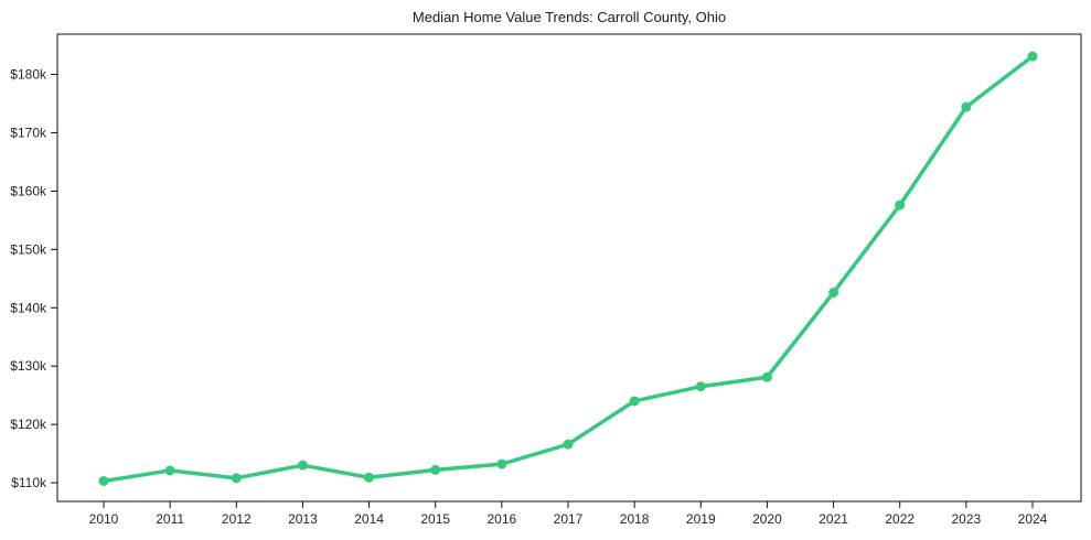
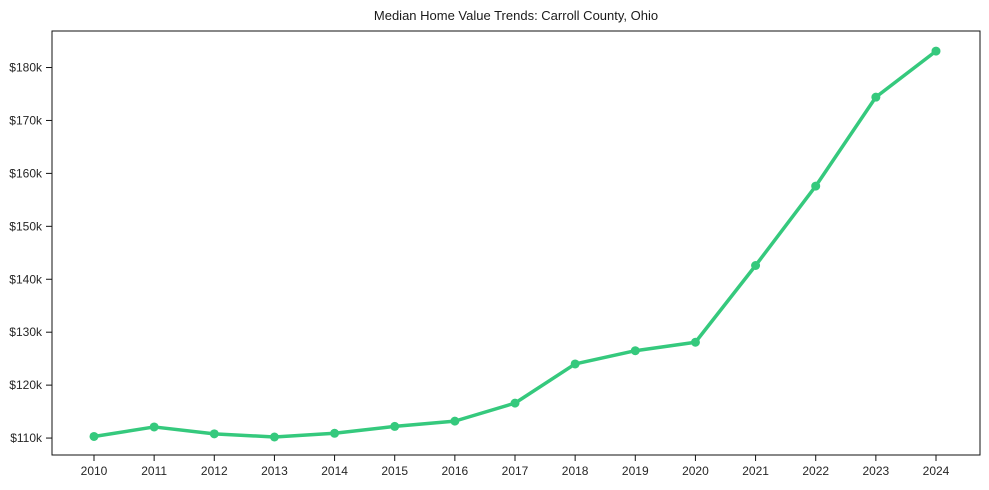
2013: $113k -> $110k
